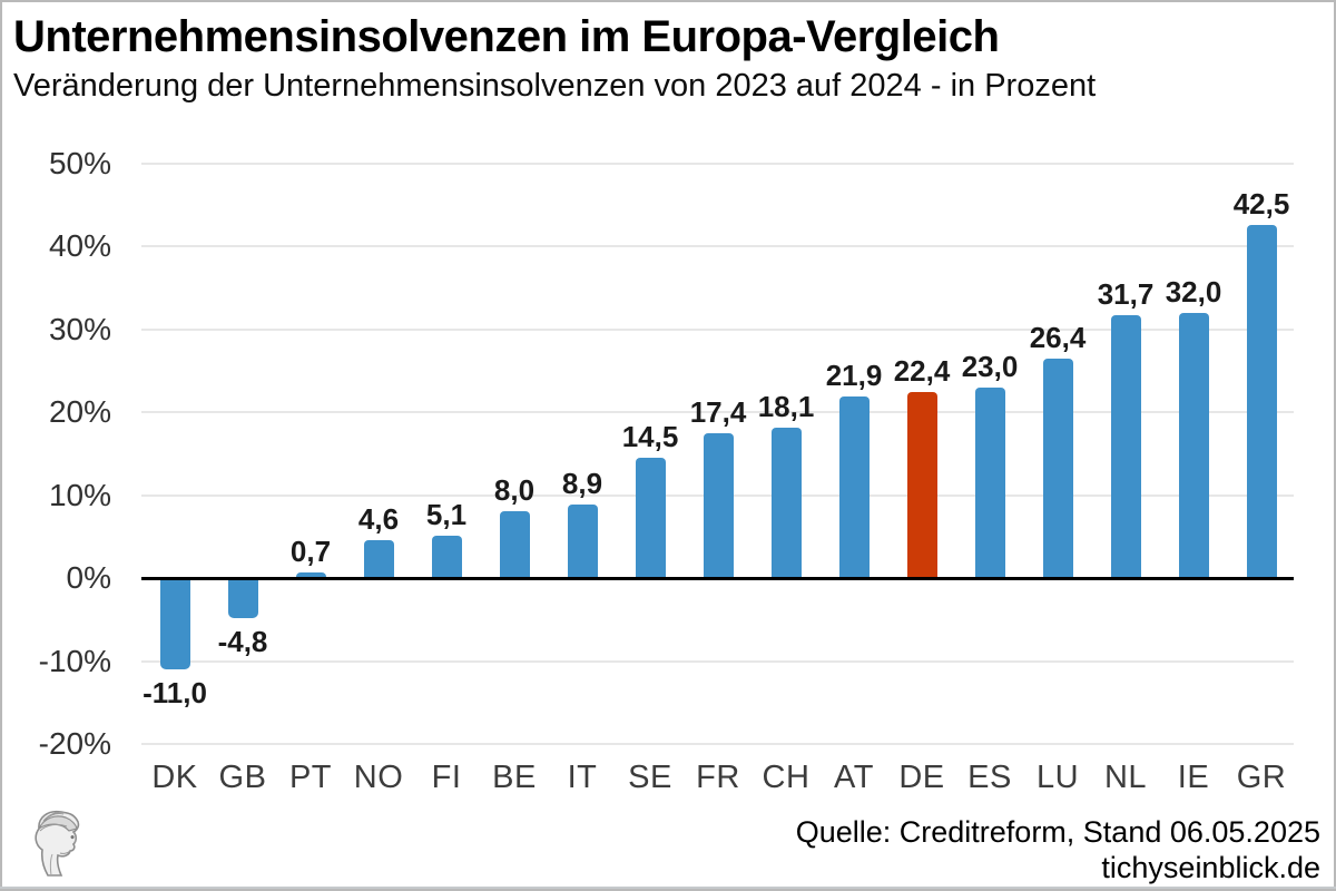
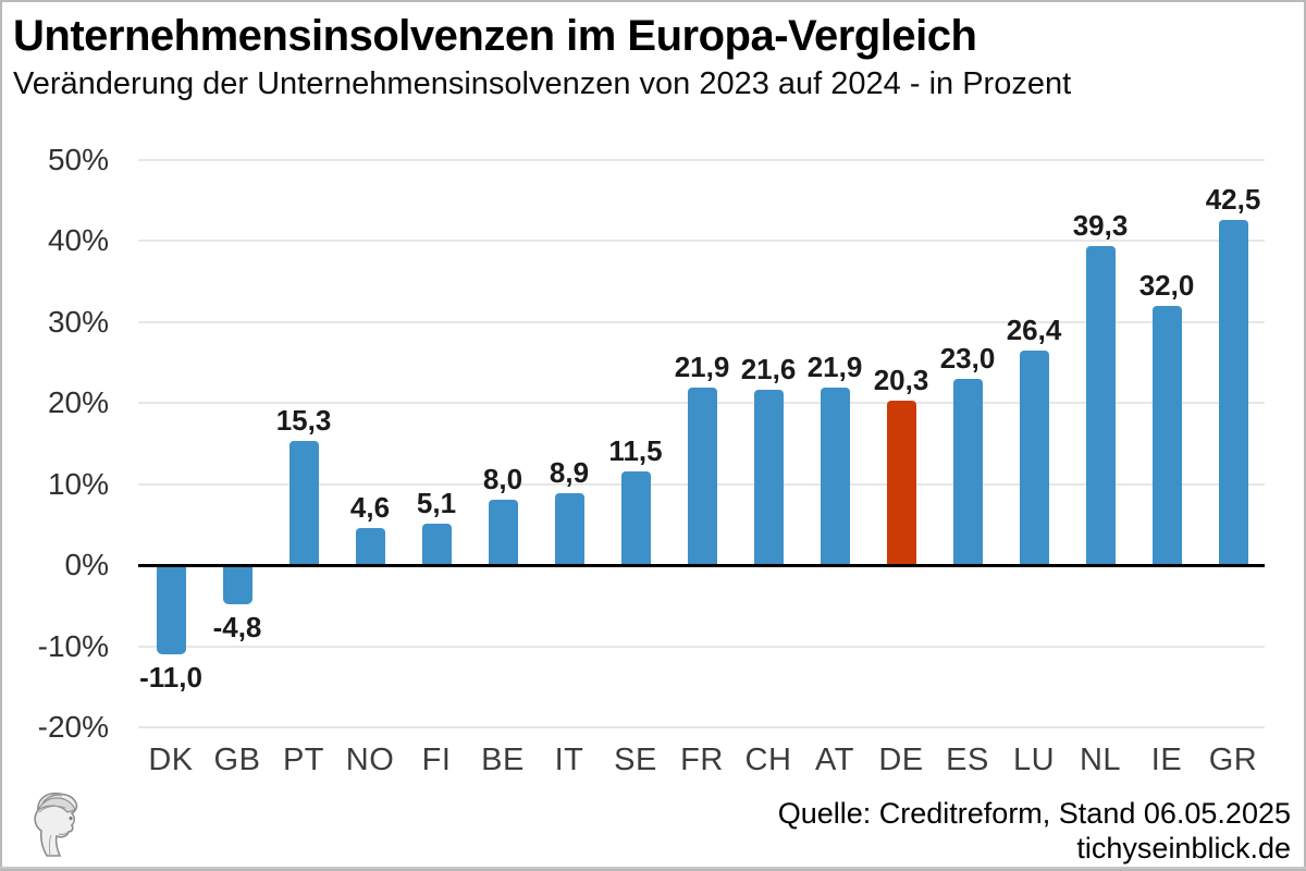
PT: 0,7 -> 15,3
SE: 14,5 -> 11,5
FR: 17,4 -> 21,9
CH: 18,1 -> 21,6
DE: 22,4 -> 20,3
NL: 31,7 -> 39,3
